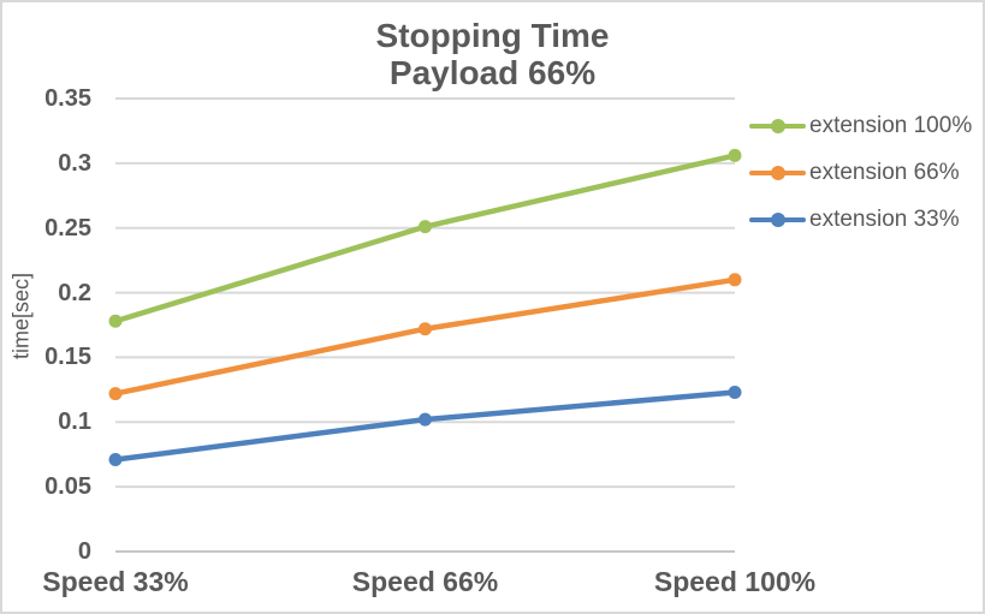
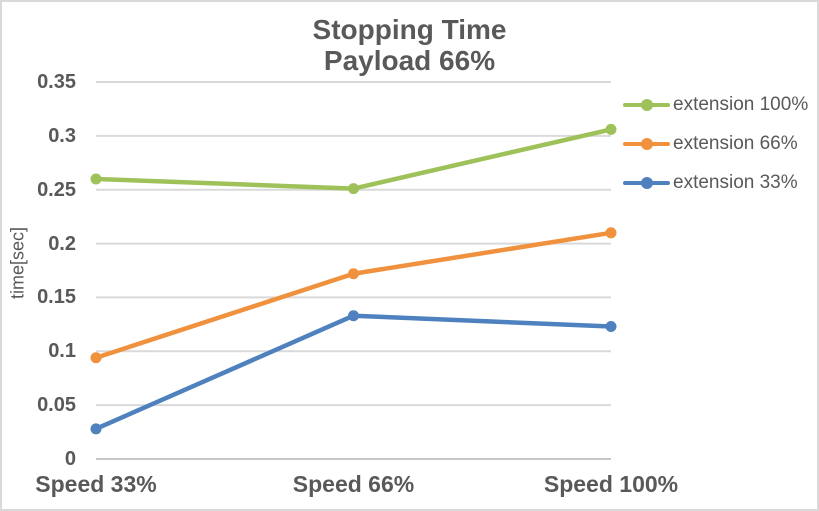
extension 100%/Speed 33%: 0.178 -> 0.260
extension 66%/Speed 33%: 0.122 -> 0.094
extension 33%/Speed 33%: 0.071 -> 0.028
extension 33%/Speed 66%: 0.102 -> 0.133
